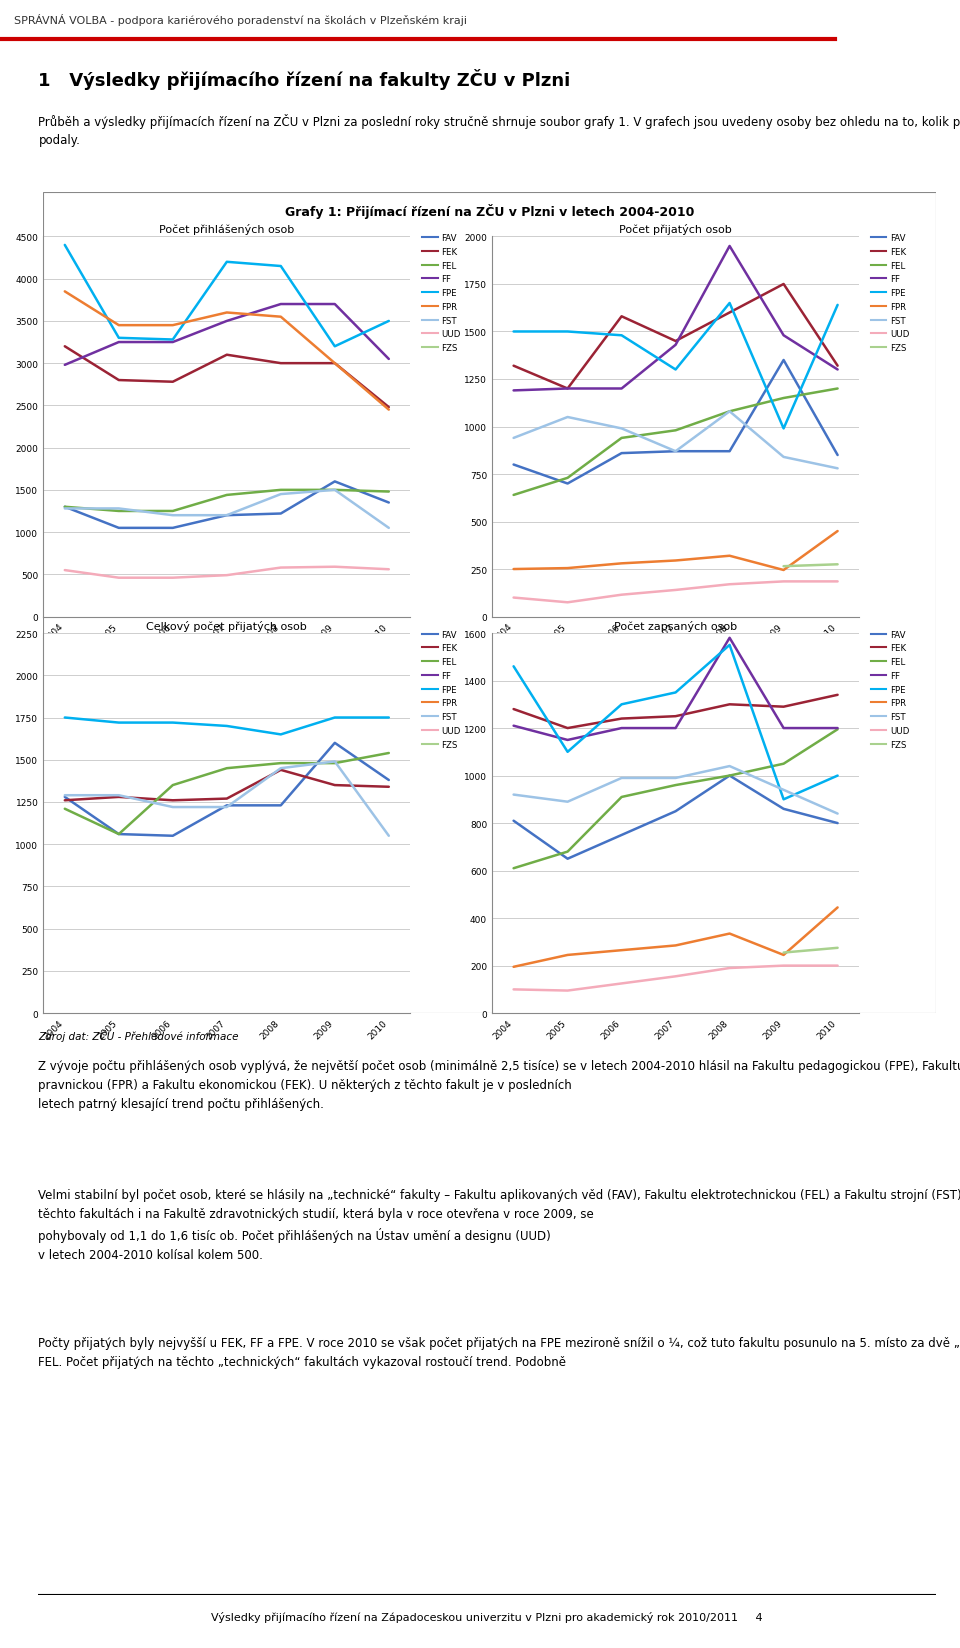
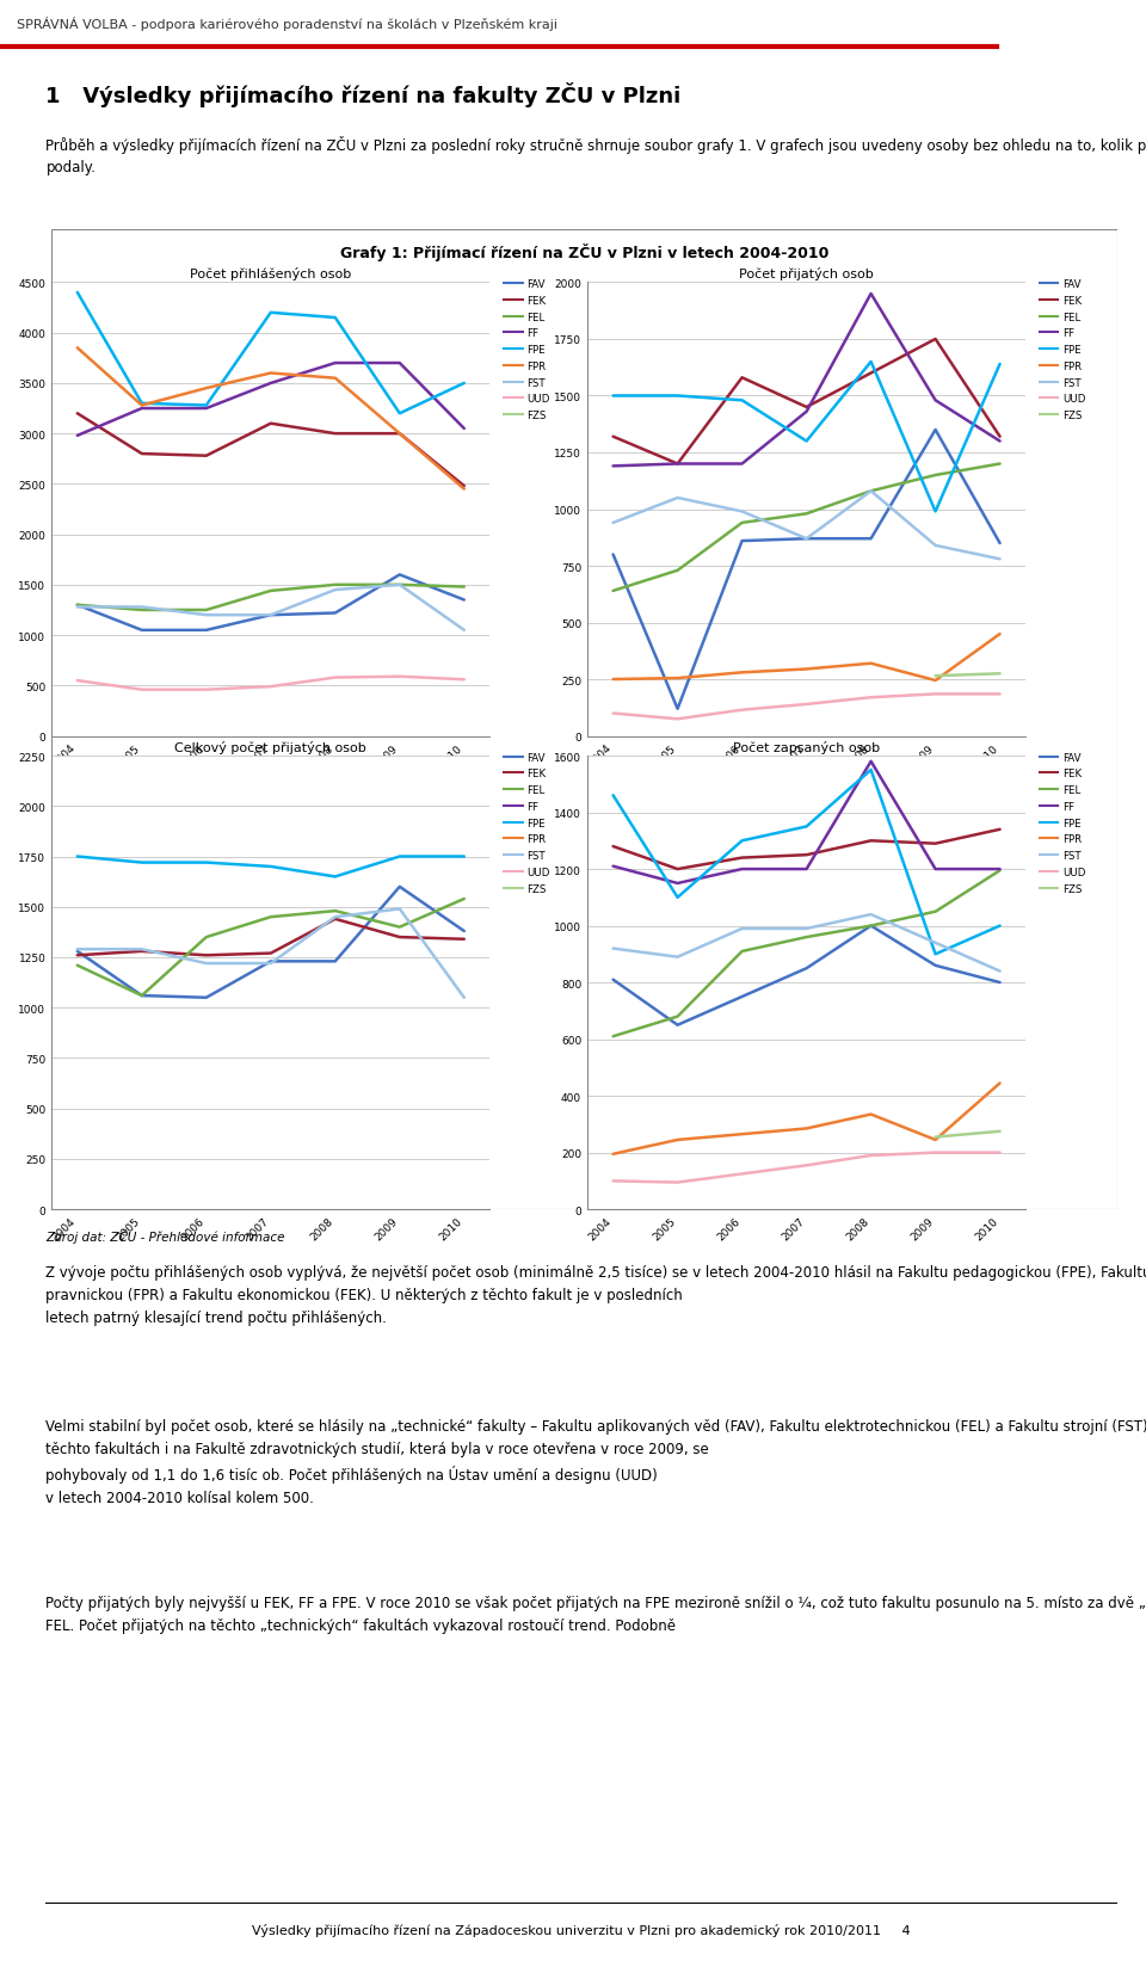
Počet přihlášených osob/FPR/2005: 3450 -> 3280
Počet přijatých osob/FAV/2005: 700 -> 120
Celkový počet přijatých osob/FEL/2009: 1480 -> 1400
